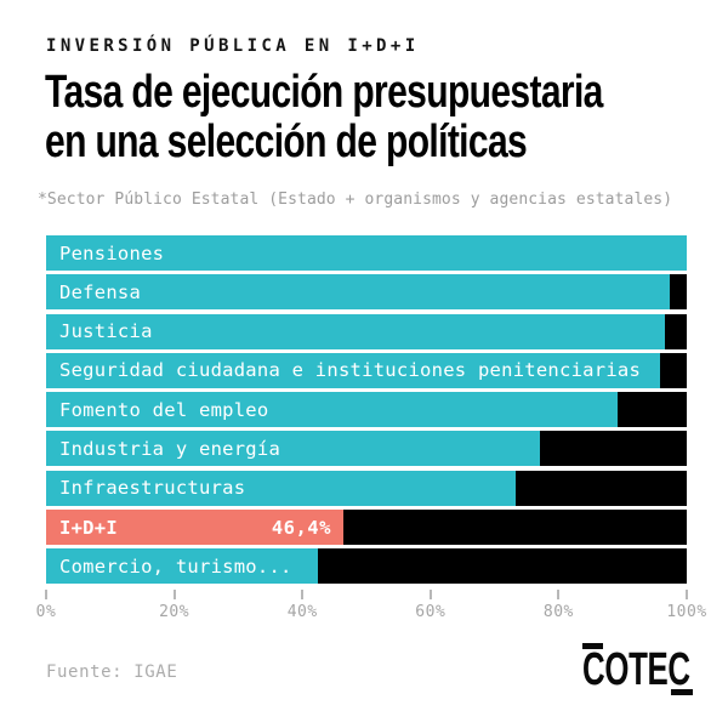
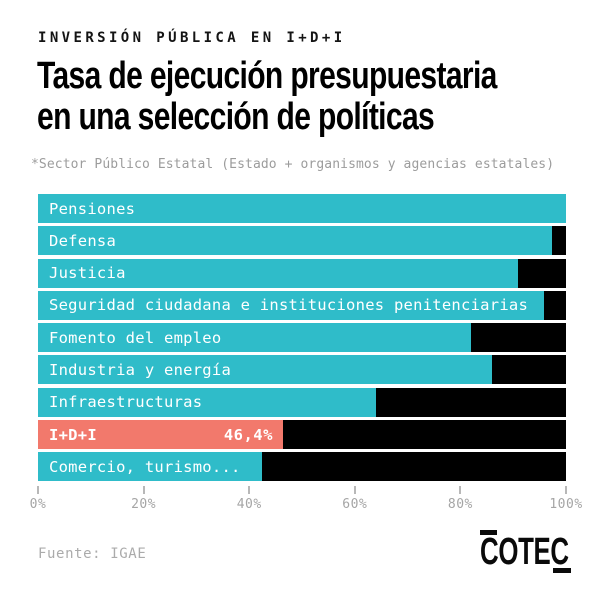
Justicia: 96% -> 91%
Fomento del empleo: 89% -> 82%
Industria y energía: 77% -> 86%
Infraestructuras: 73% -> 64%
